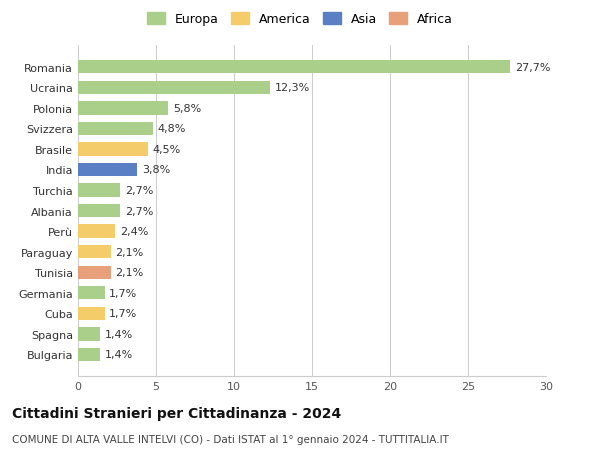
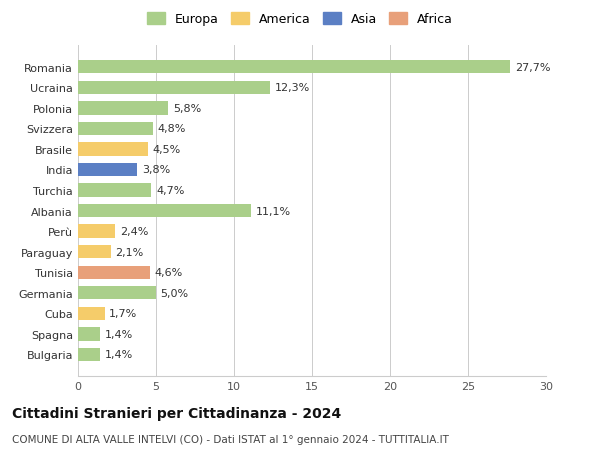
Turchia: 2,7% -> 4,7%
Albania: 2,7% -> 11,1%
Tunisia: 2,1% -> 4,6%
Germania: 1,7% -> 5,0%
